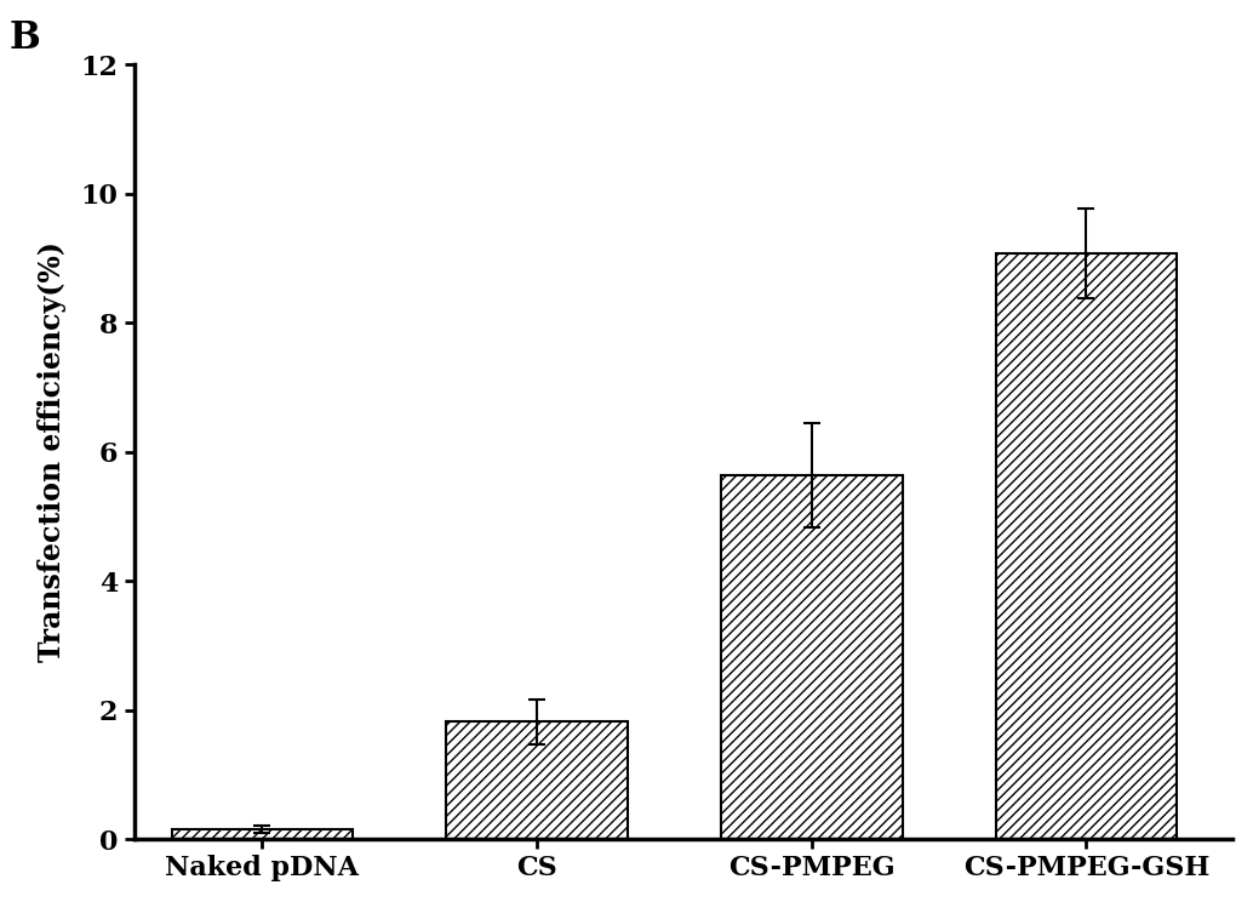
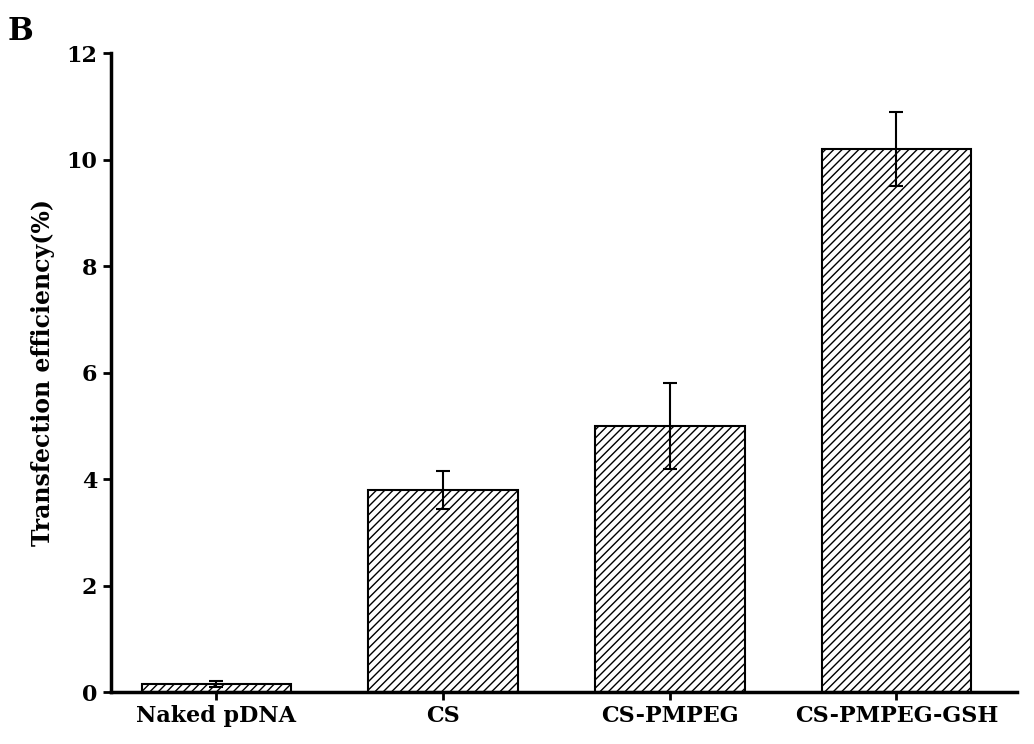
CS: 1.82 -> 3.80
CS-PMPEG: 5.64 -> 5.00
CS-PMPEG-GSH: 9.08 -> 10.20
